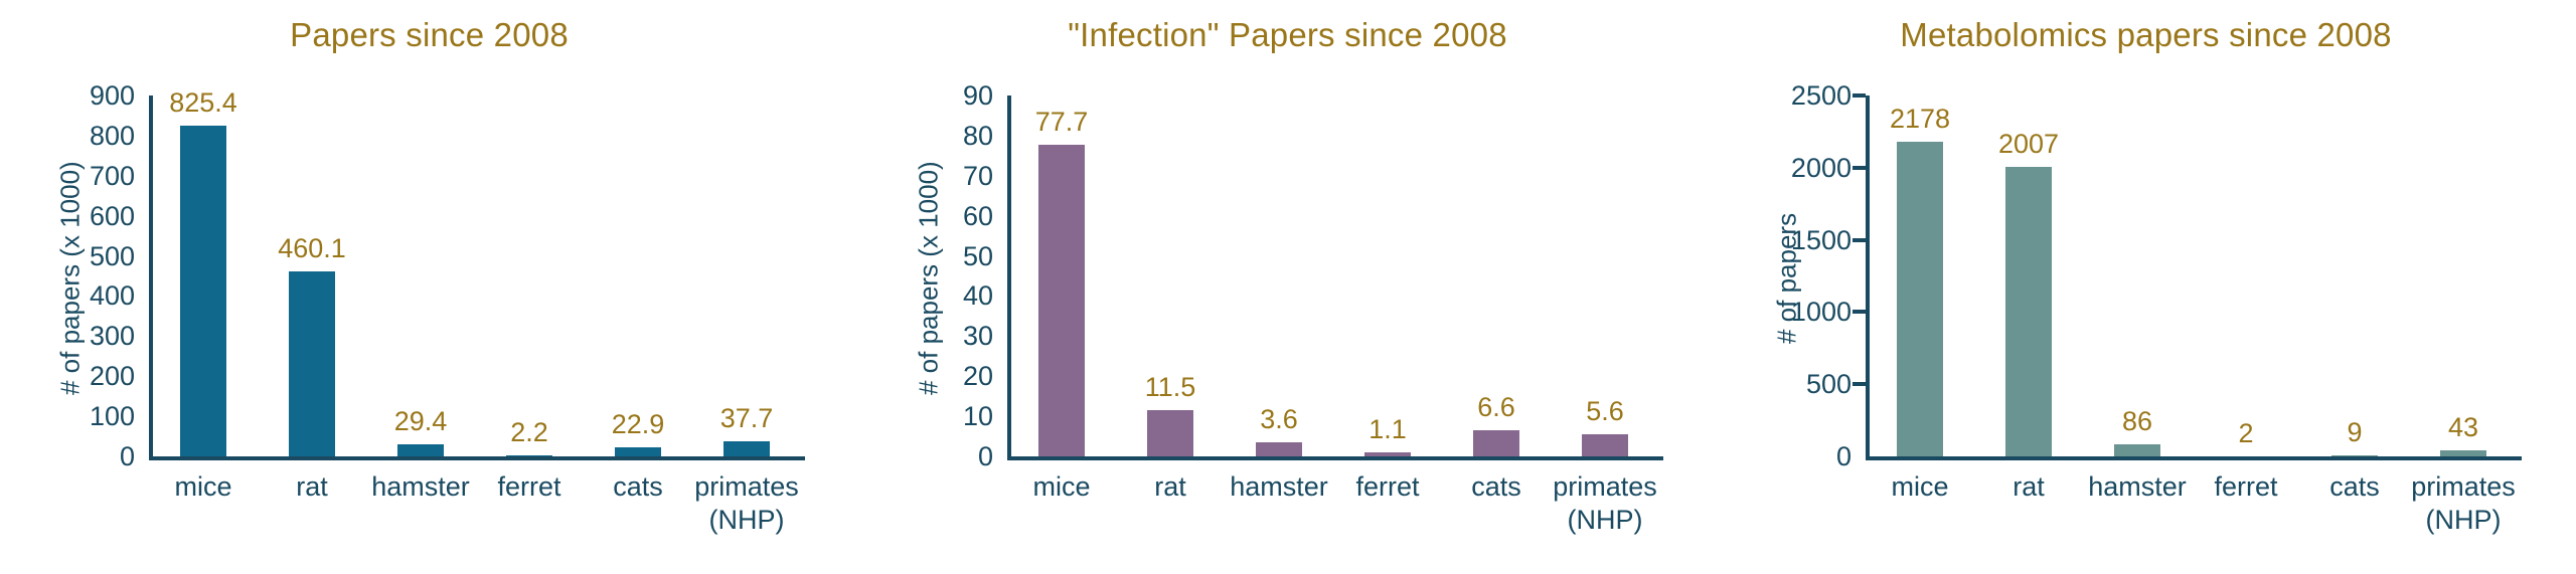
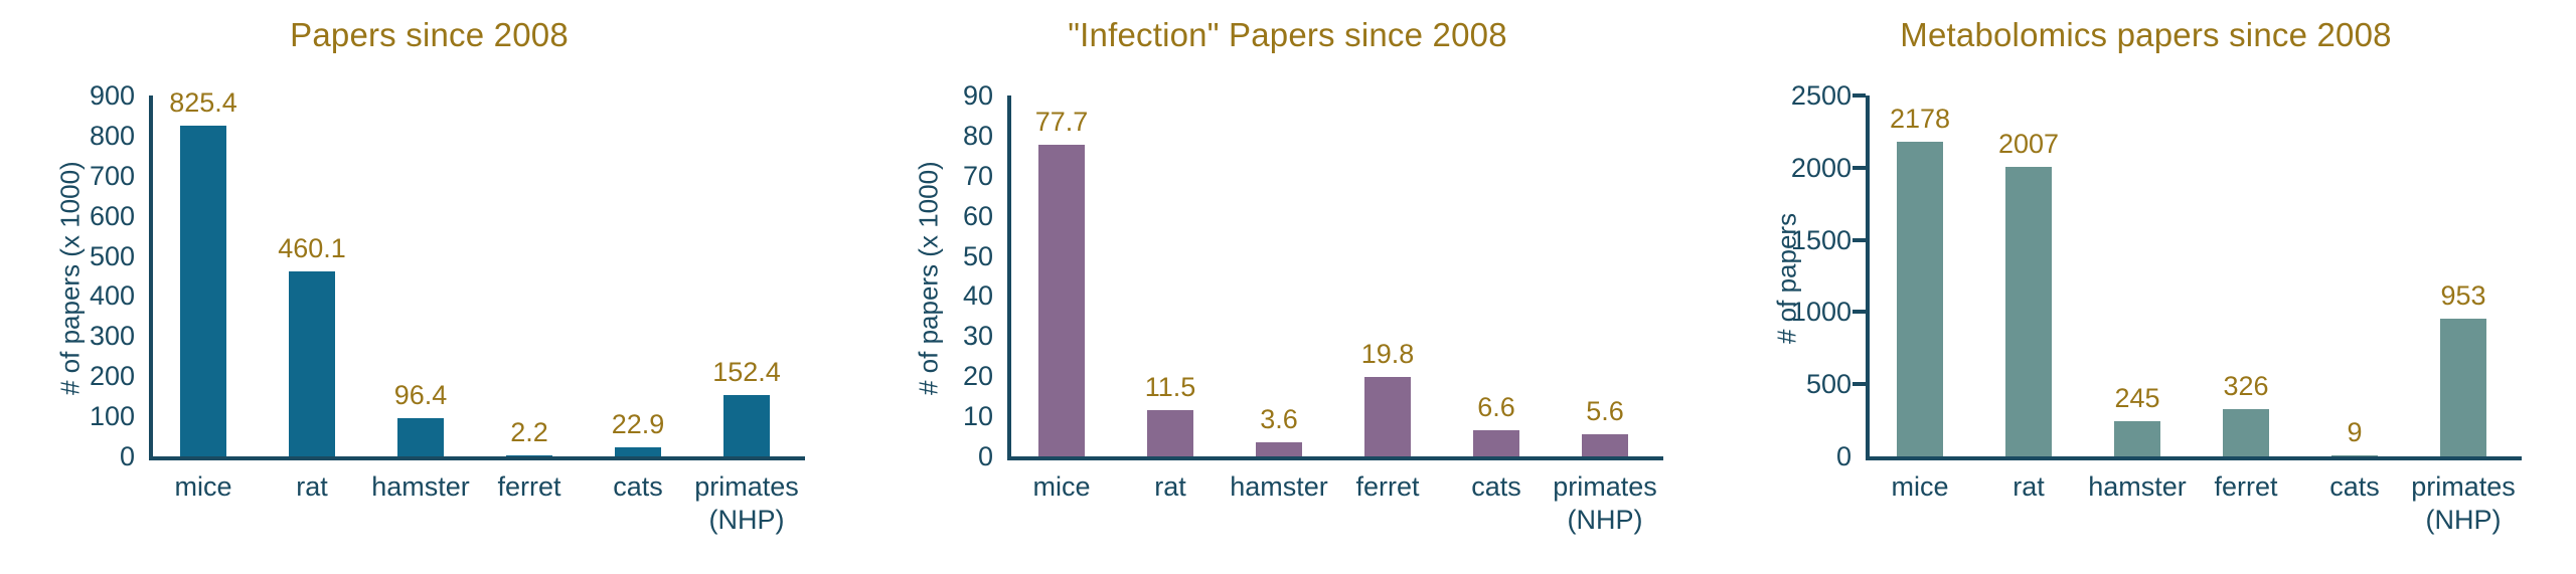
Papers since 2008/hamster: 29.4 -> 96.4
Papers since 2008/primates (NHP): 37.7 -> 152.4
"Infection" Papers since 2008/ferret: 1.1 -> 19.8
Metabolomics papers since 2008/hamster: 86 -> 245
Metabolomics papers since 2008/ferret: 2 -> 326
Metabolomics papers since 2008/primates (NHP): 43 -> 953
